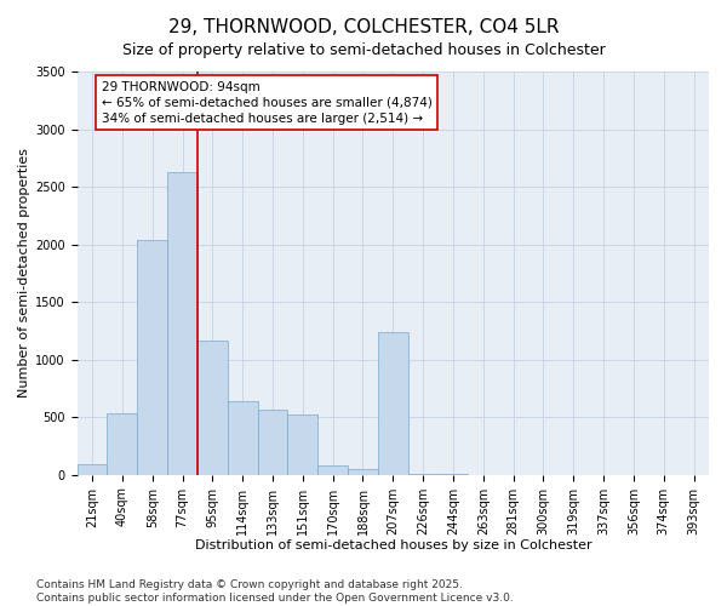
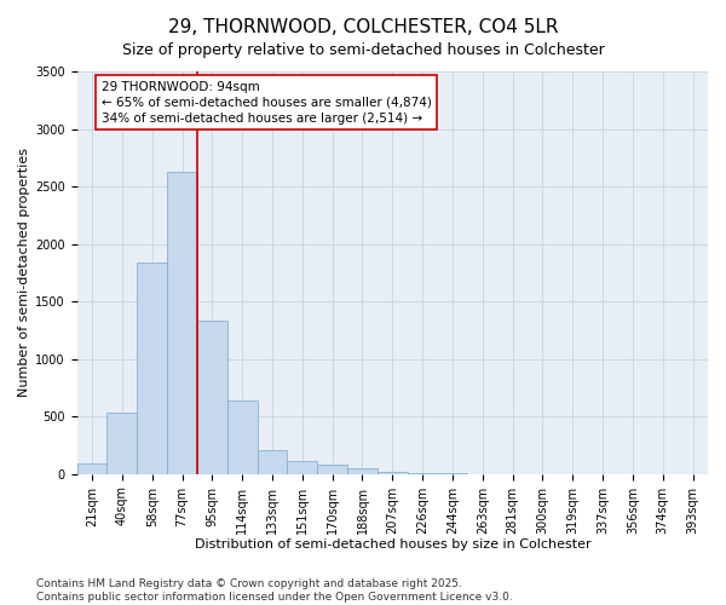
58sqm: 2040 -> 1840
95sqm: 1160 -> 1330
133sqm: 560 -> 210
151sqm: 520 -> 120
207sqm: 1240 -> 20
